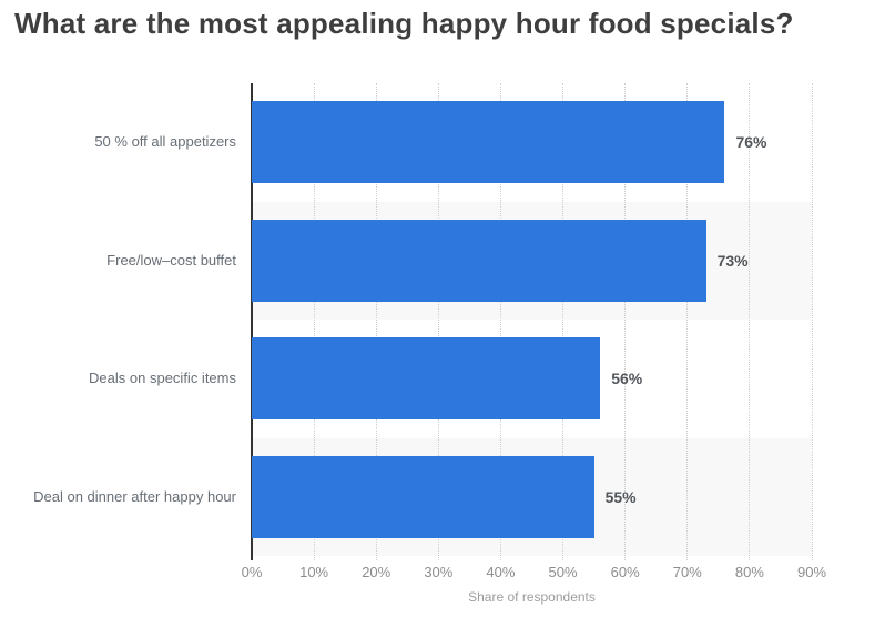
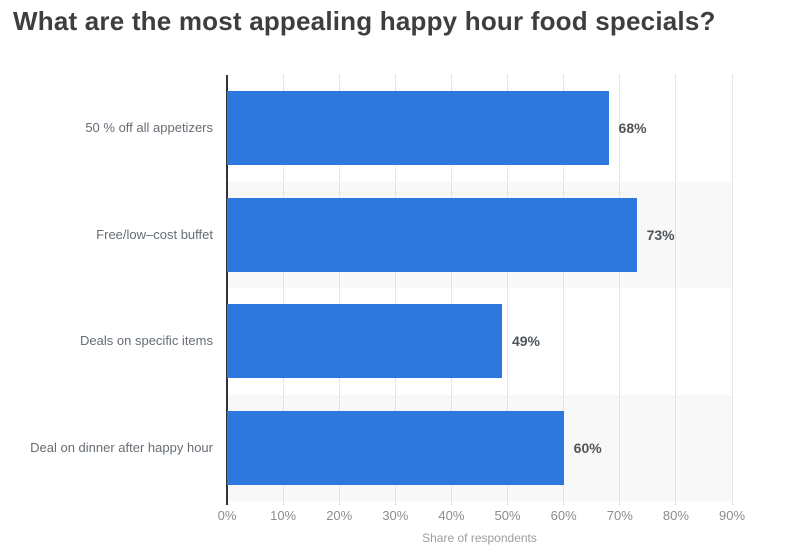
50 % off all appetizers: 76% -> 68%
Deals on specific items: 56% -> 49%
Deal on dinner after happy hour: 55% -> 60%
